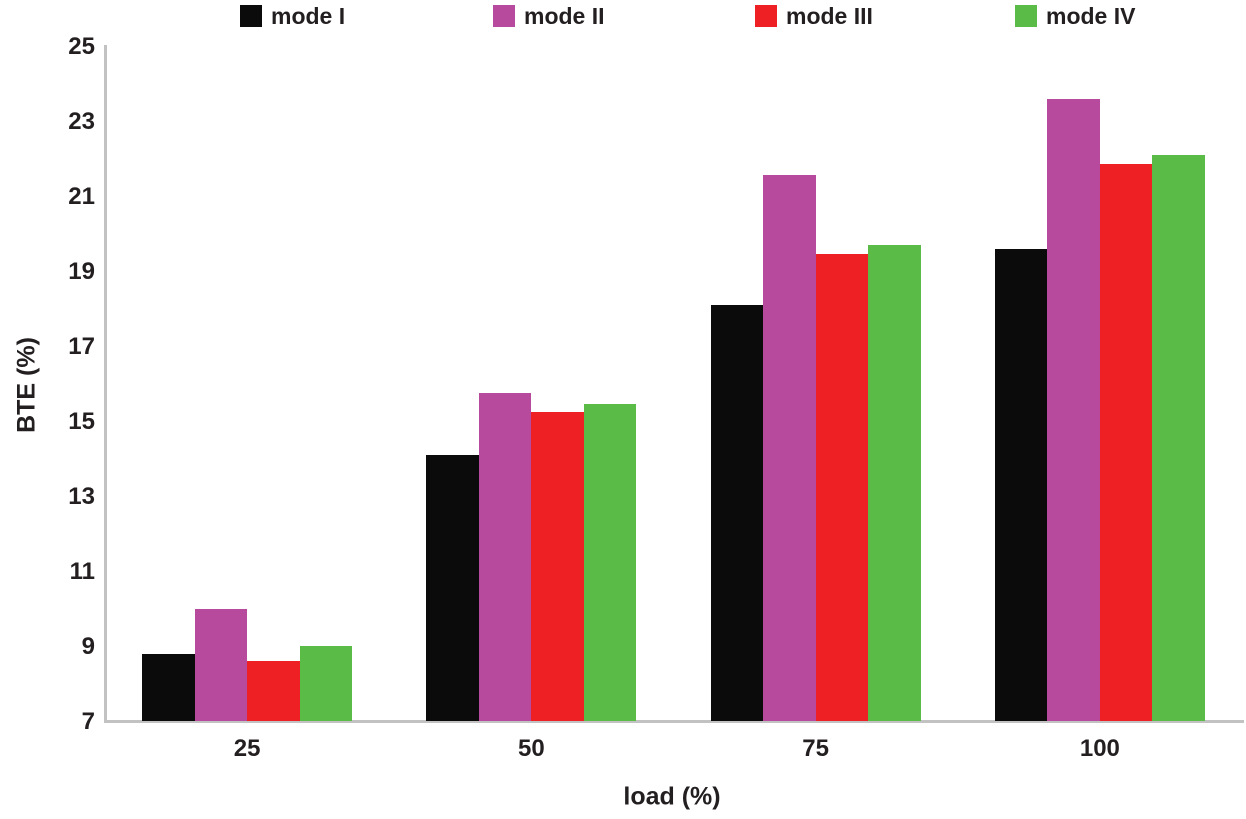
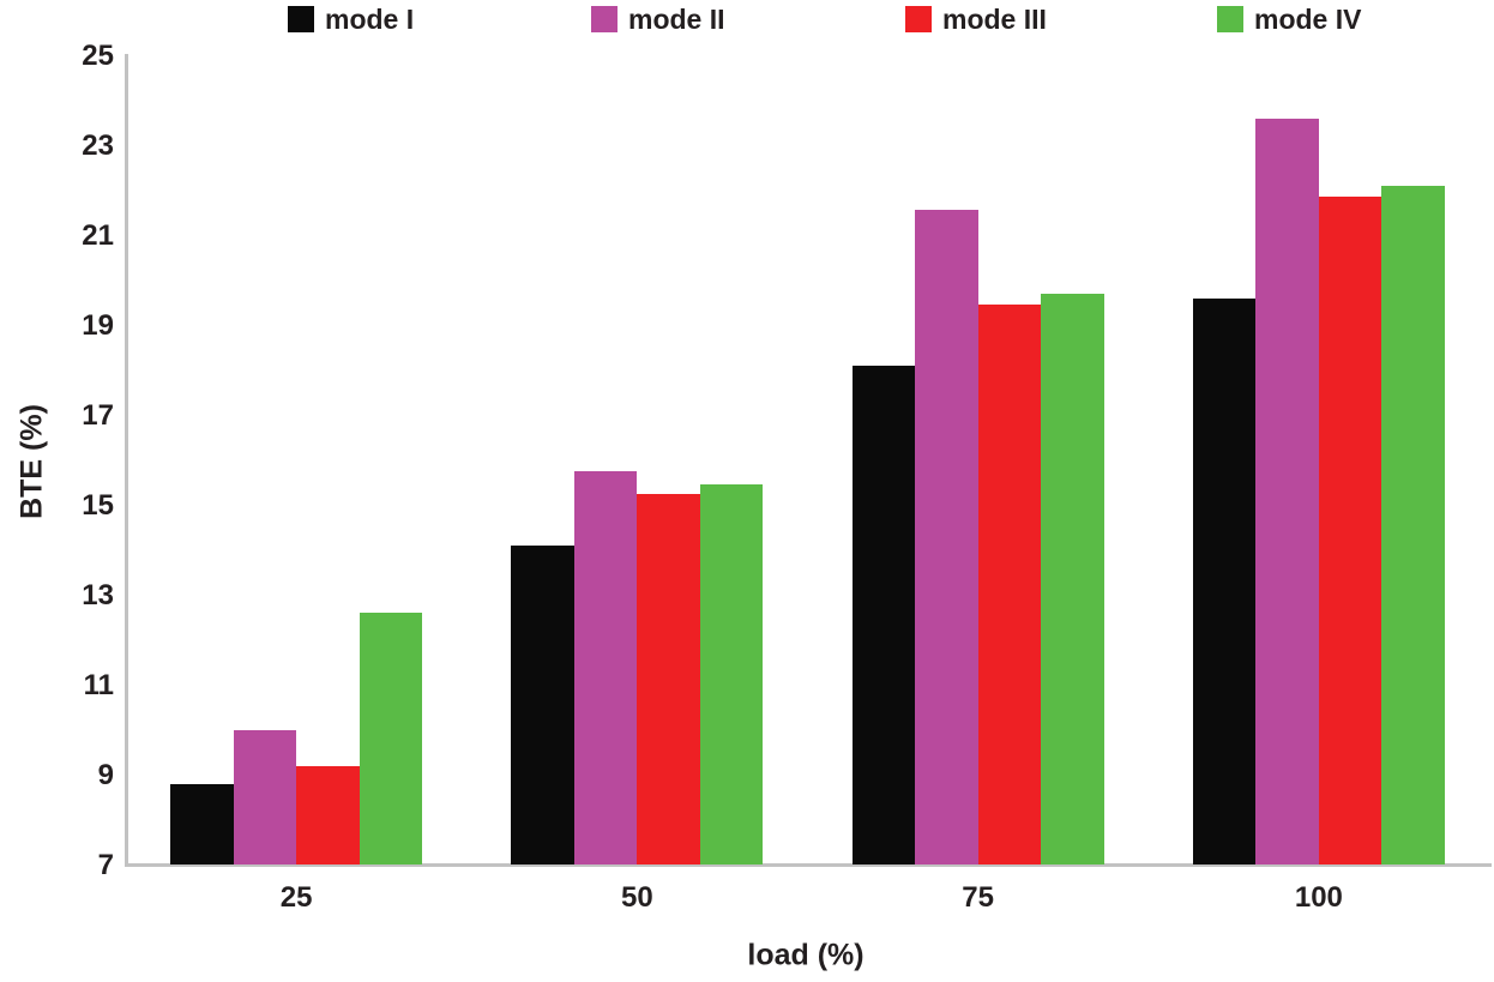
mode III/25: 8.6 -> 9.2
mode IV/25: 9.0 -> 12.6
